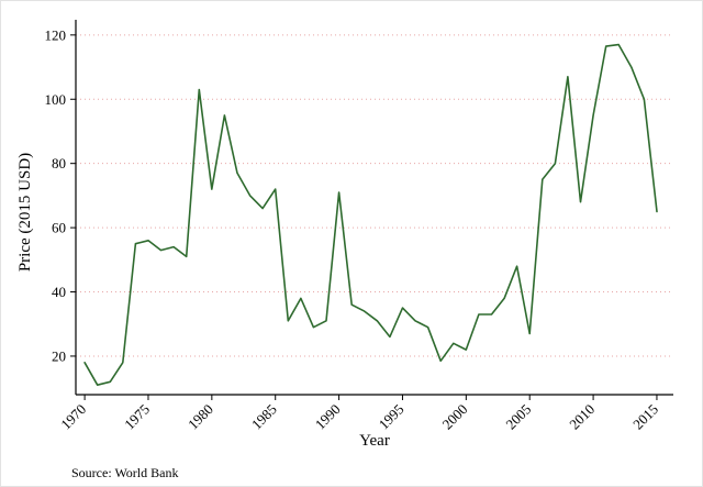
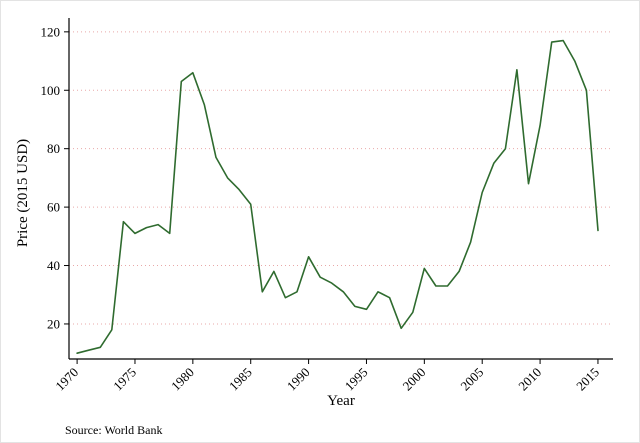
1970: 18 -> 10
1975: 56 -> 51
1980: 72 -> 106
1985: 72 -> 61
1990: 71 -> 43
1995: 35 -> 25
2000: 22 -> 39
2005: 27 -> 65
2010: 95 -> 88
2015: 65 -> 52
